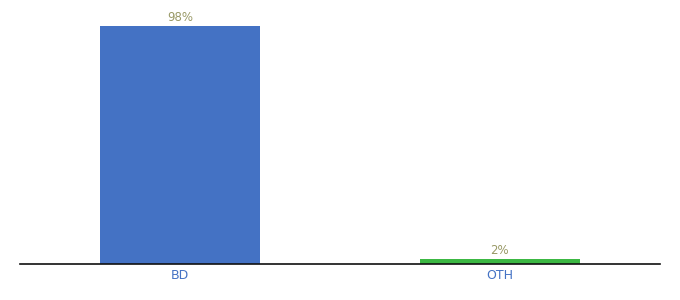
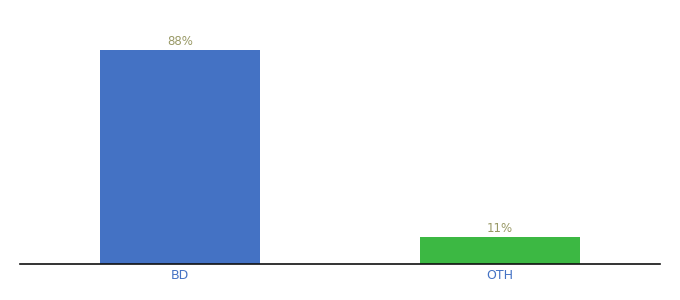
BD: 98% -> 88%
OTH: 2% -> 11%
